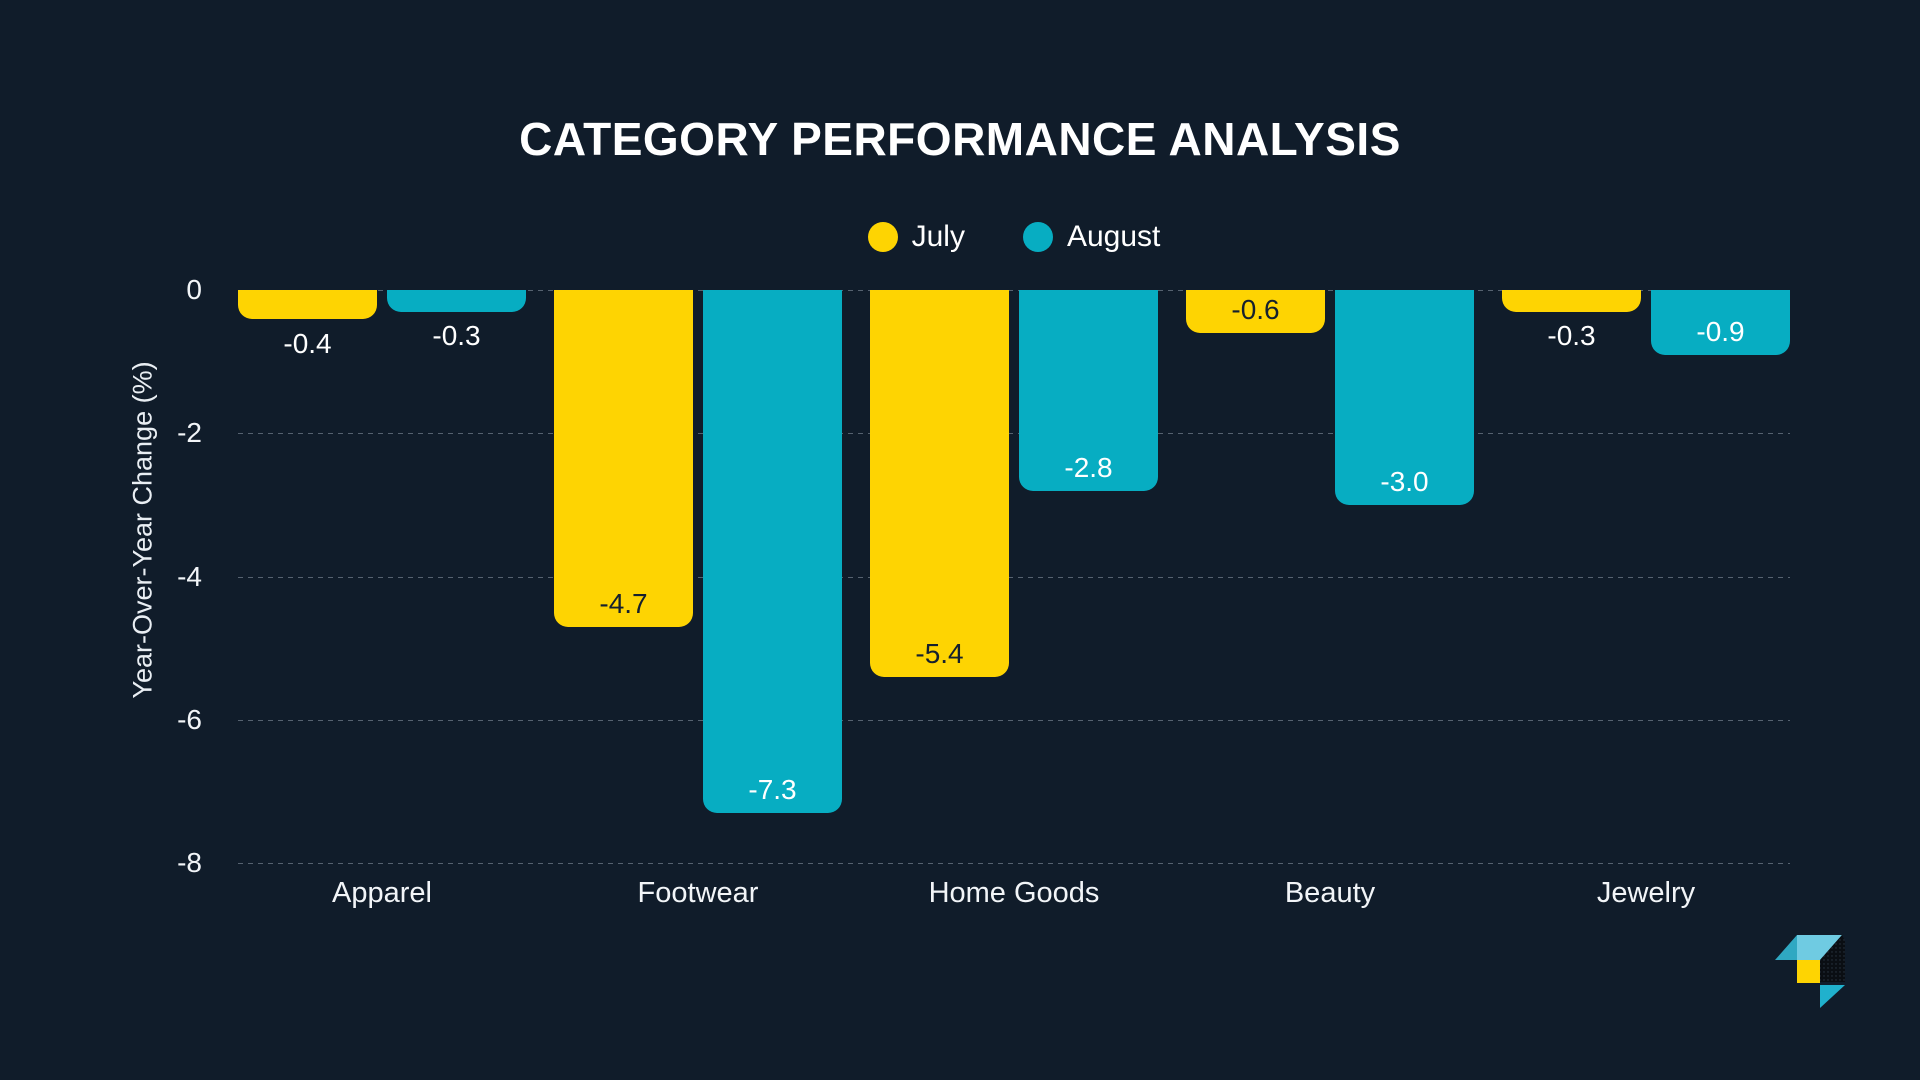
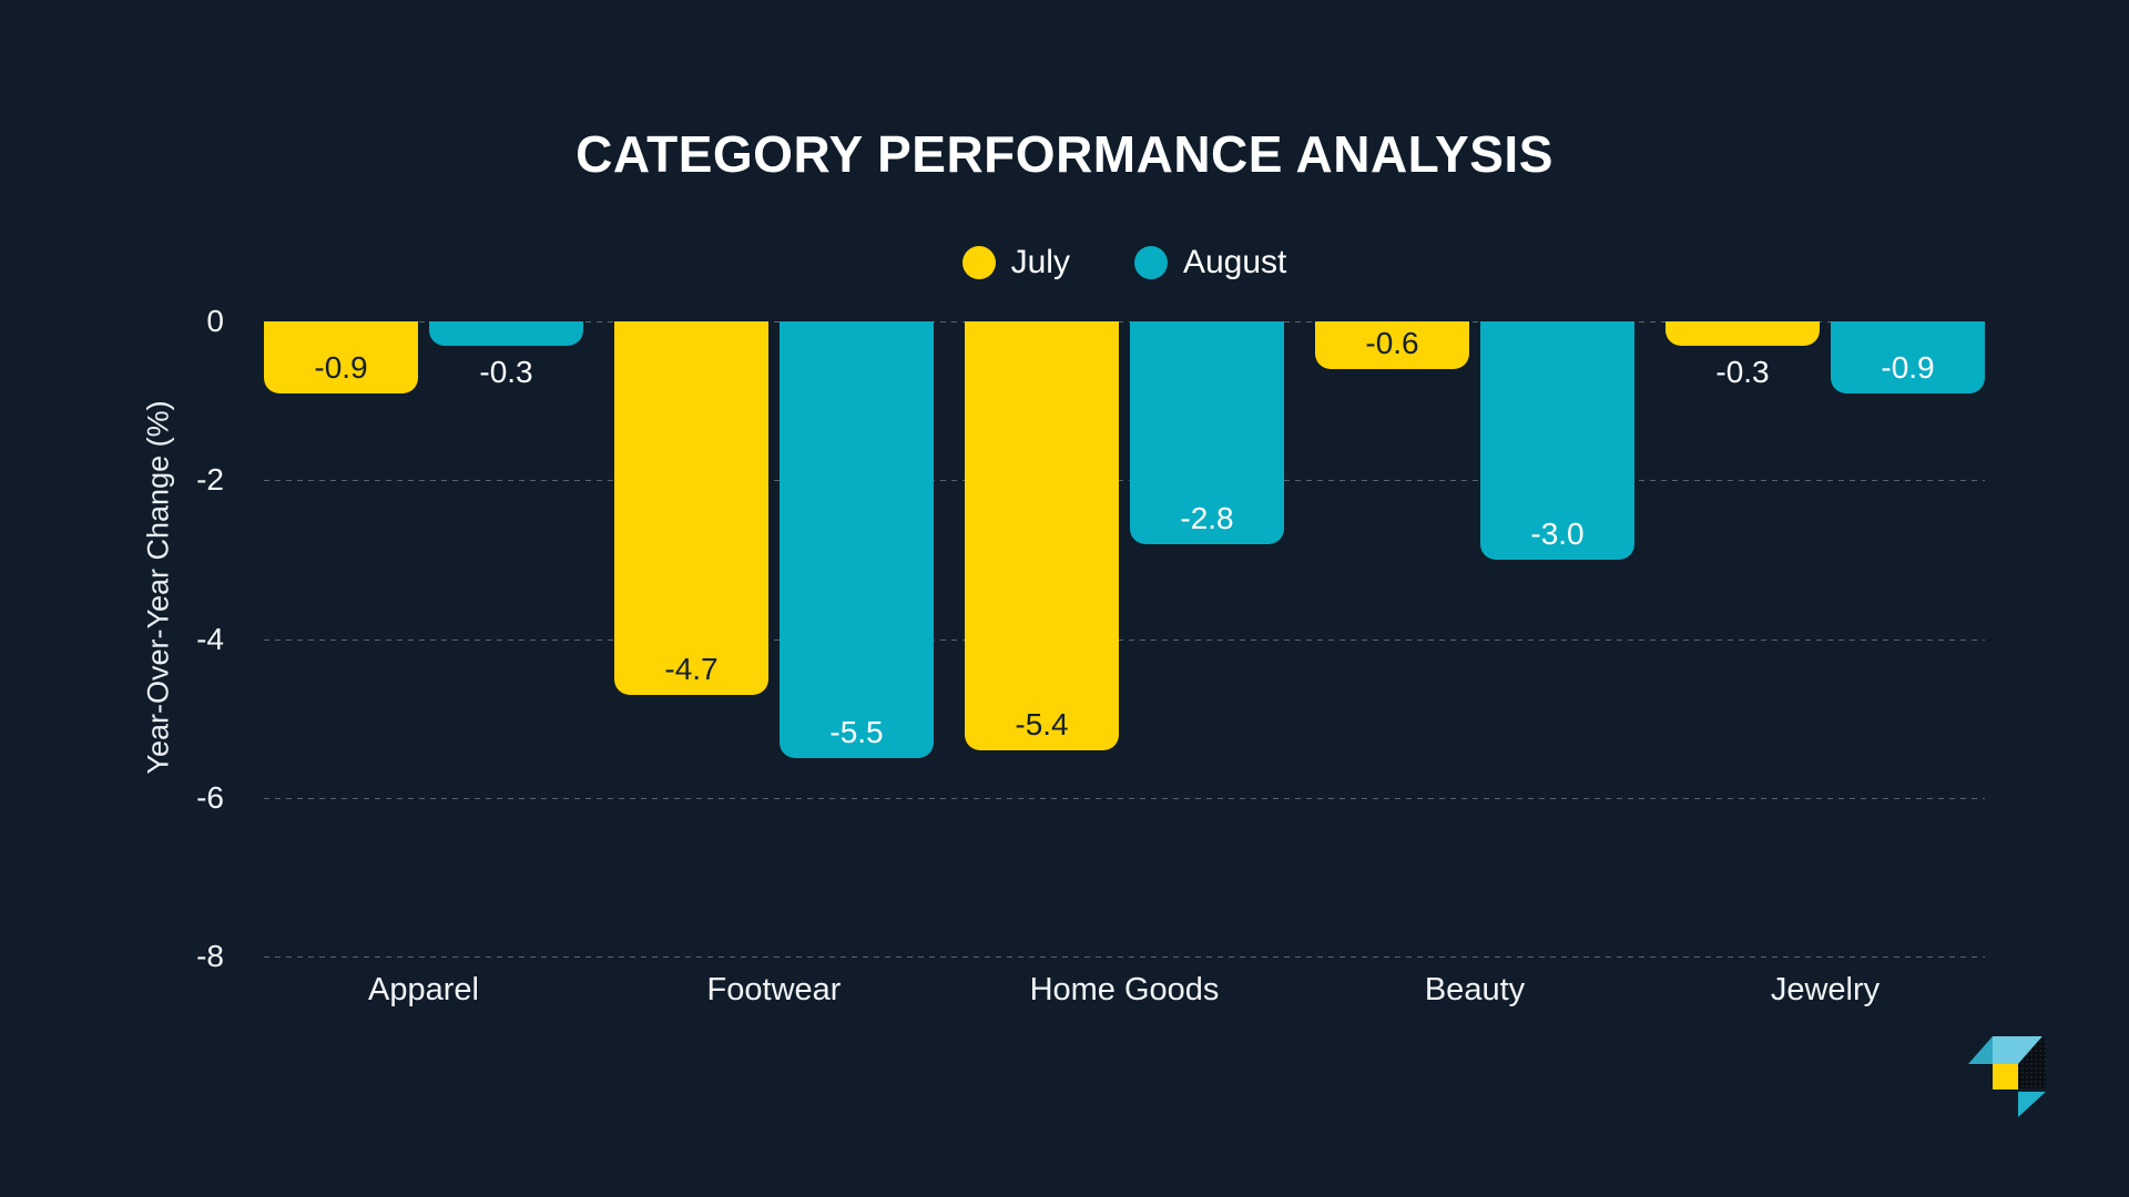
July/Apparel: -0.4 -> -0.9
August/Footwear: -7.3 -> -5.5
